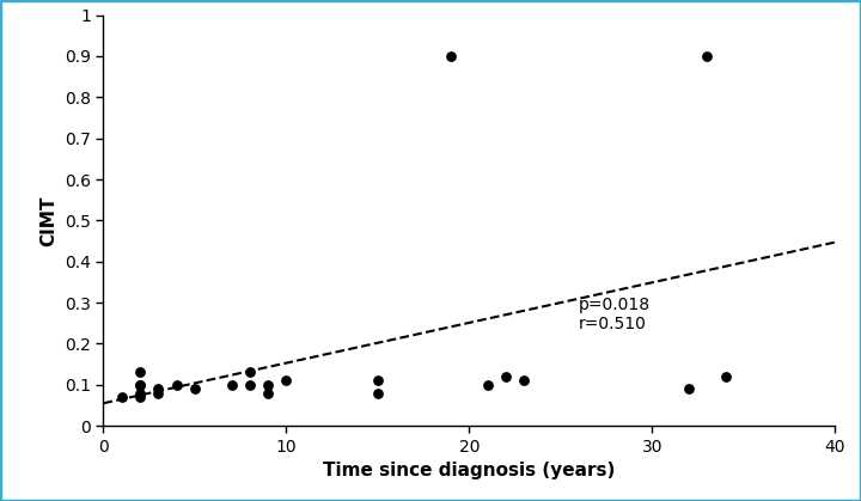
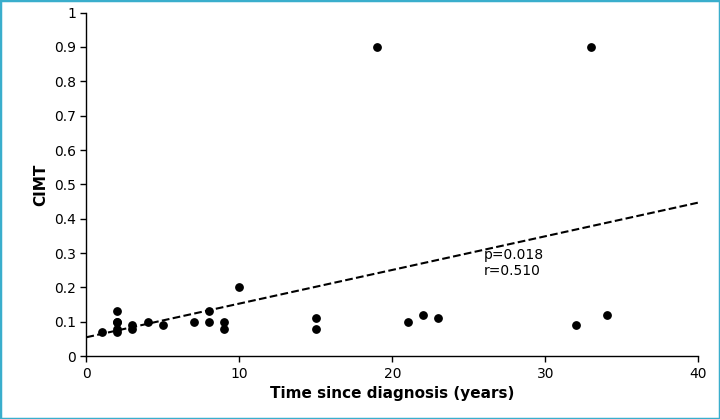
10: 0.11 -> 0.20
